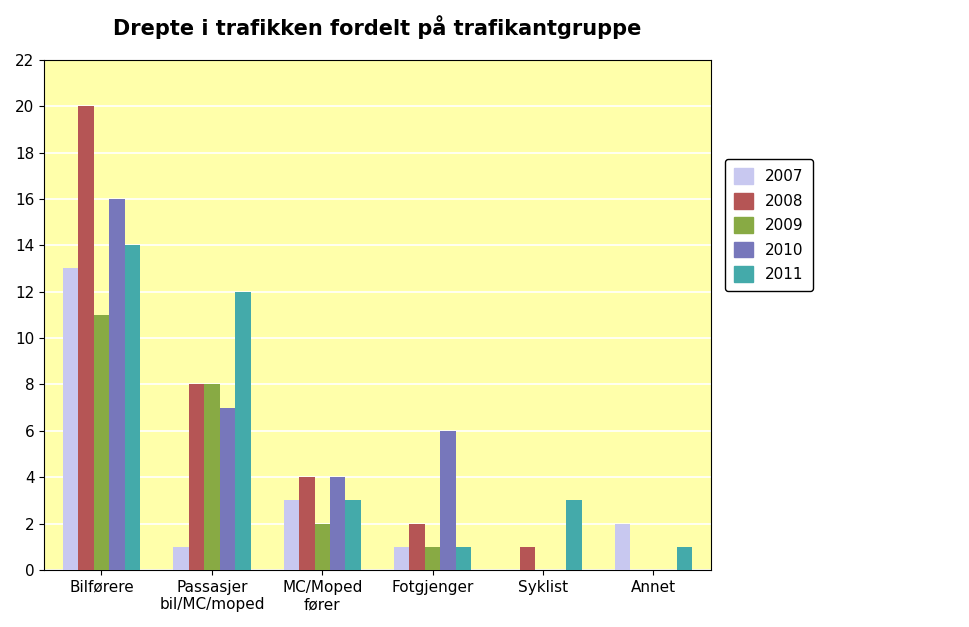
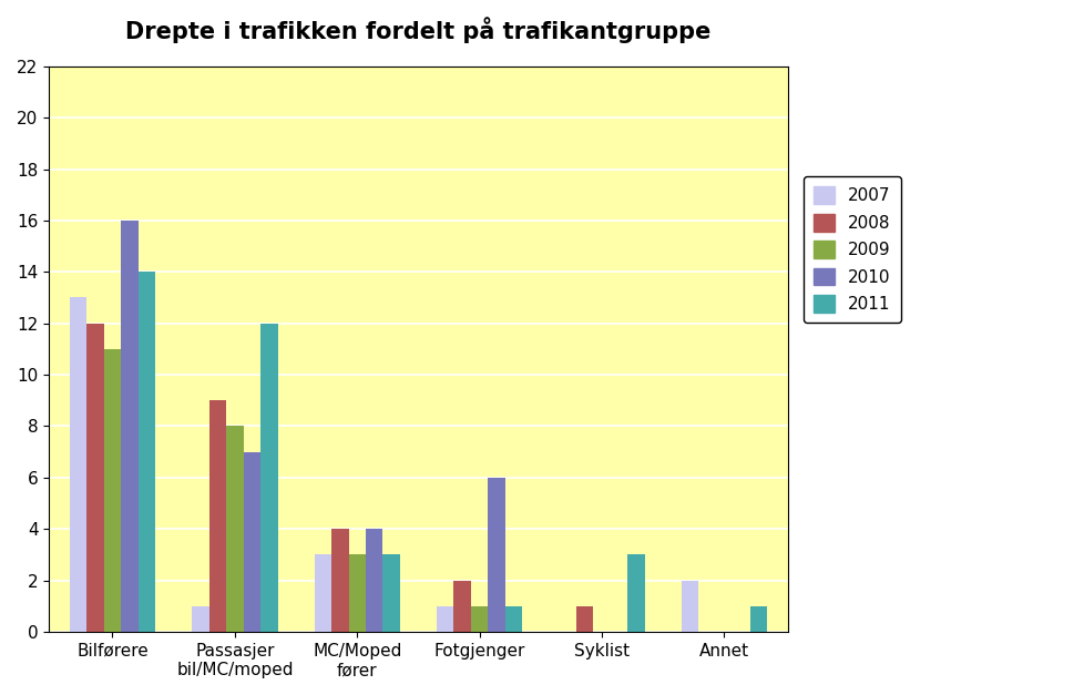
2008/Bilførere: 20 -> 12
2008/Passasjer bil/MC/moped: 8 -> 9
2009/MC/Moped fører: 2 -> 3
